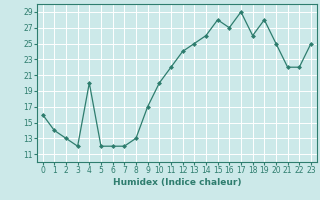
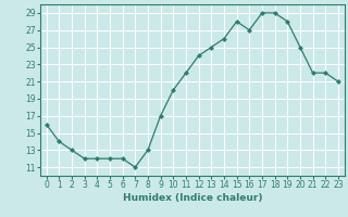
4: 20 -> 12
7: 12 -> 11
18: 26 -> 29
23: 25 -> 21
